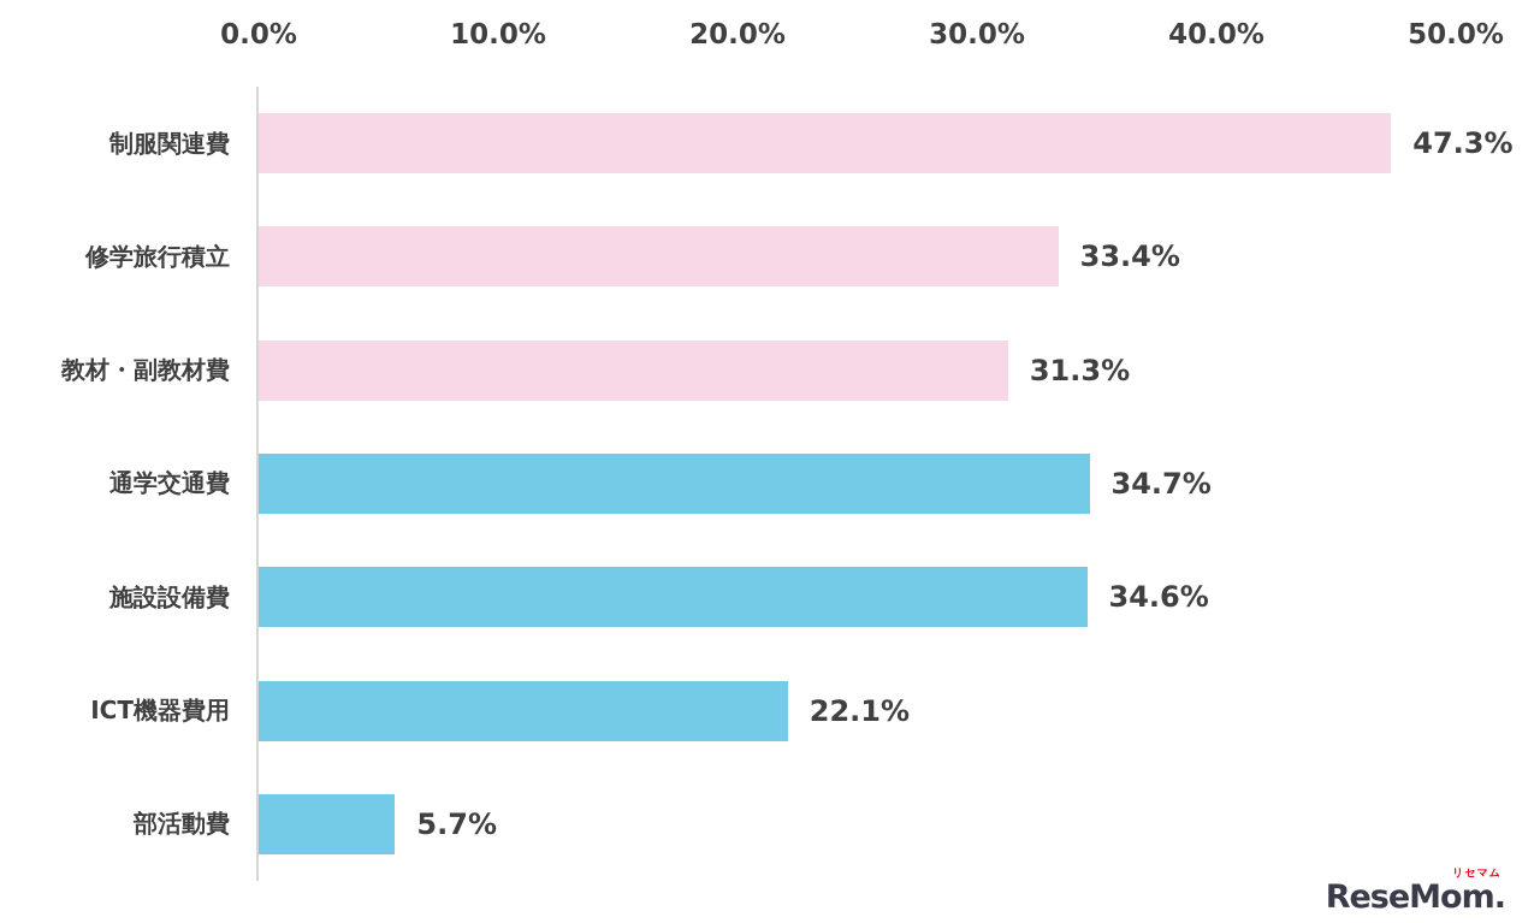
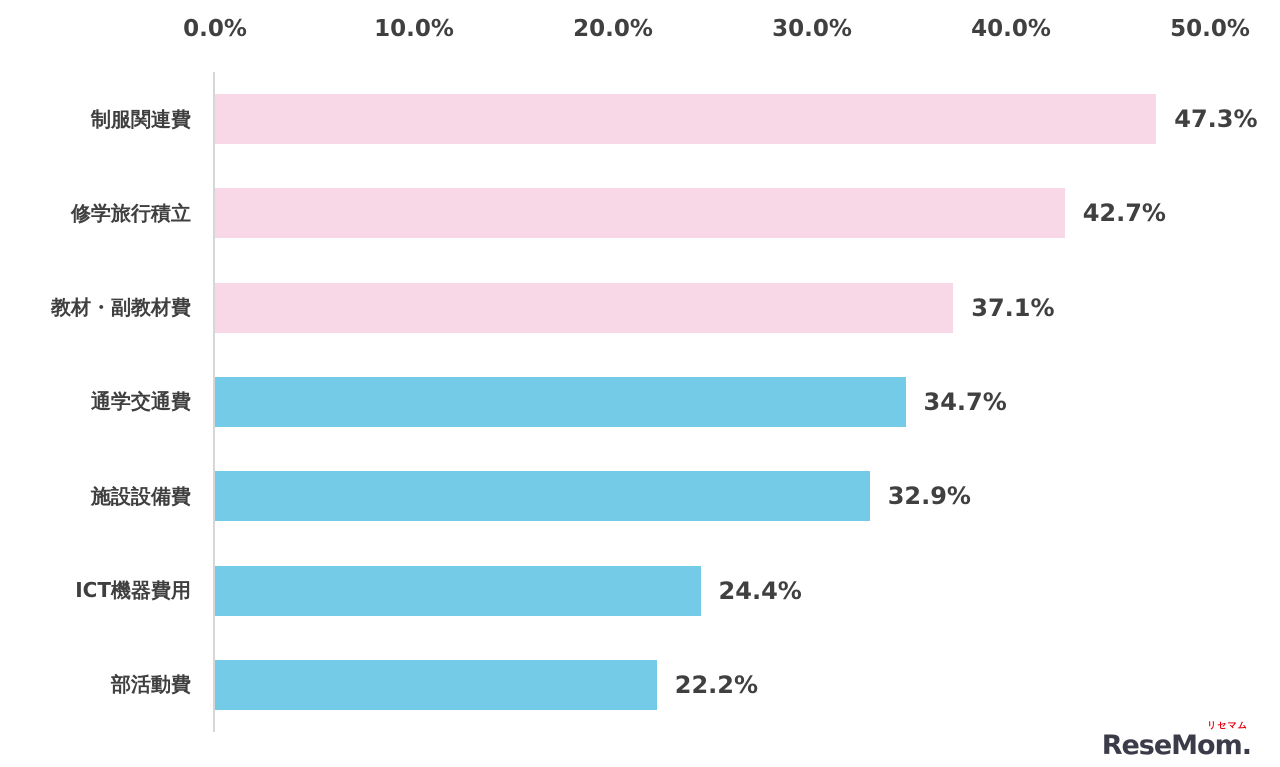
修学旅行積立: 33.4% -> 42.7%
教材・副教材費: 31.3% -> 37.1%
施設設備費: 34.6% -> 32.9%
ICT機器費用: 22.1% -> 24.4%
部活動費: 5.7% -> 22.2%
